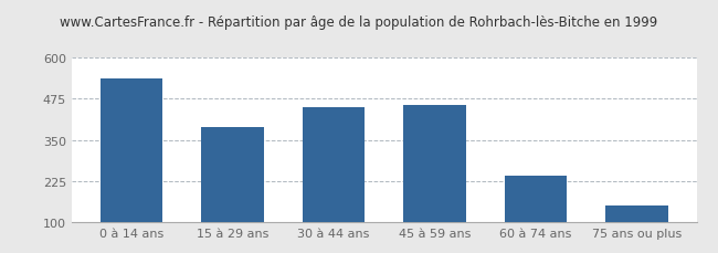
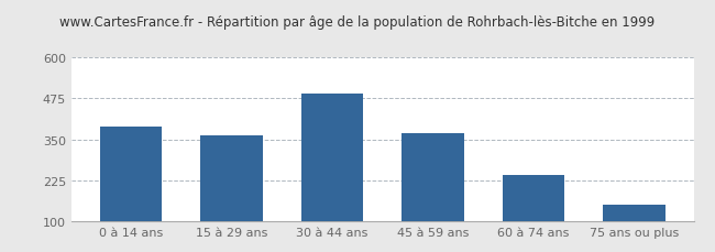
0 à 14 ans: 535 -> 390
15 à 29 ans: 390 -> 362
30 à 44 ans: 450 -> 490
45 à 59 ans: 455 -> 370
